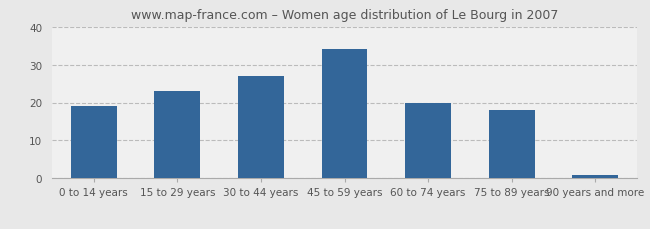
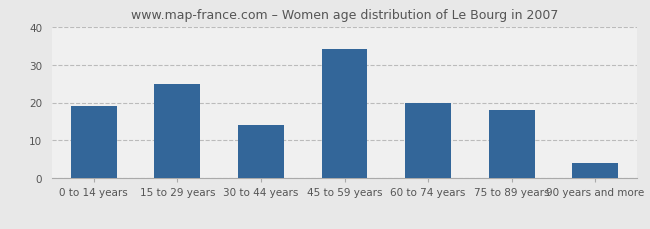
15 to 29 years: 23 -> 25
30 to 44 years: 27 -> 14
90 years and more: 1 -> 4
